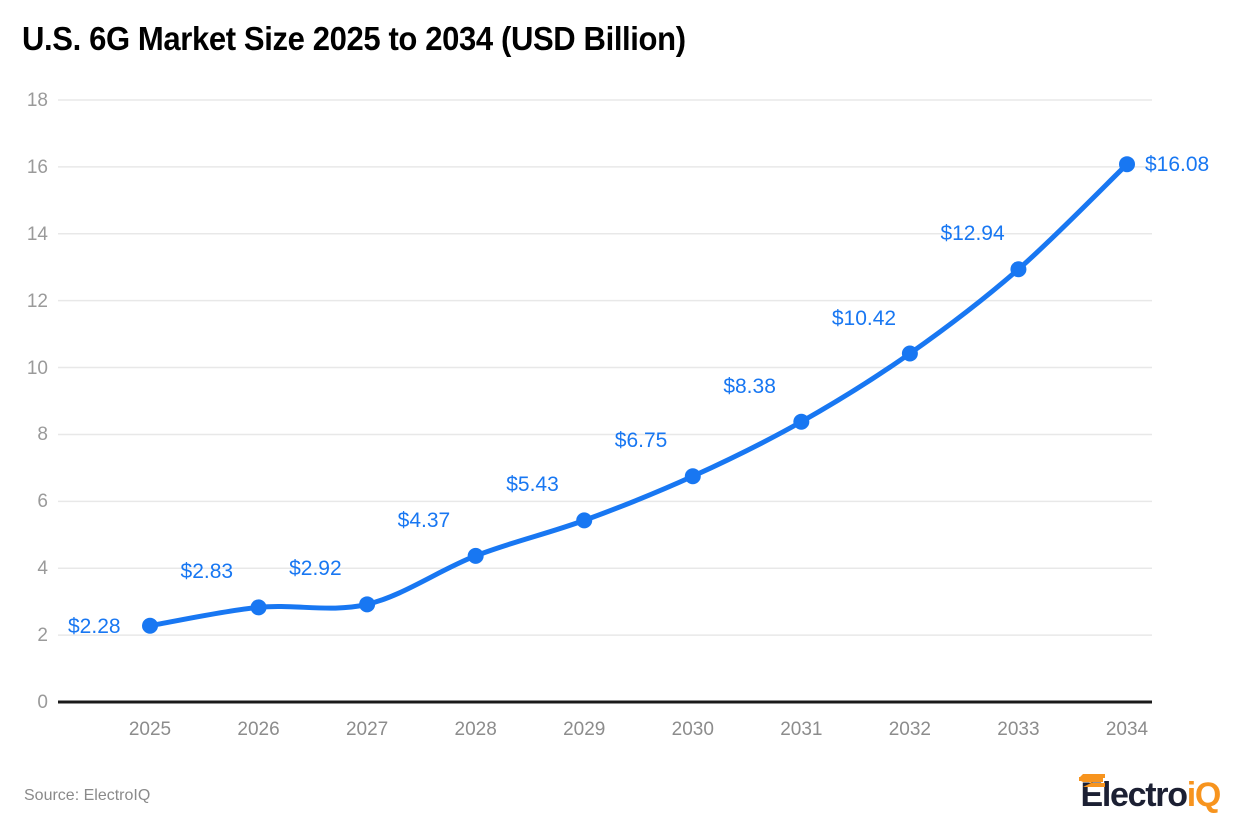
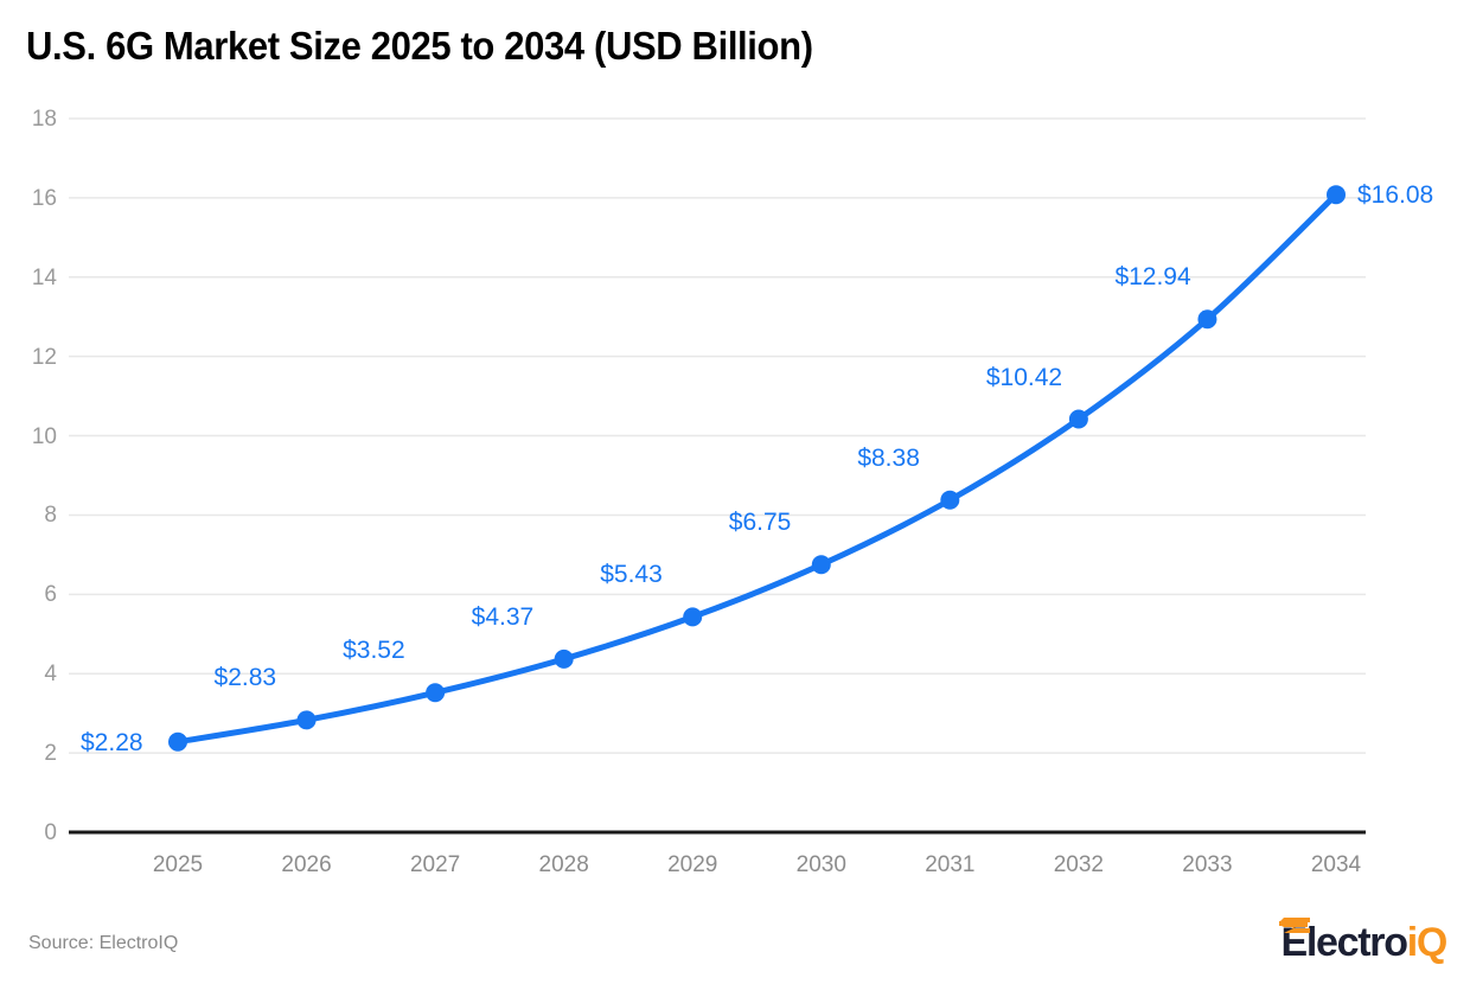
2027: $2.92 -> $3.52
